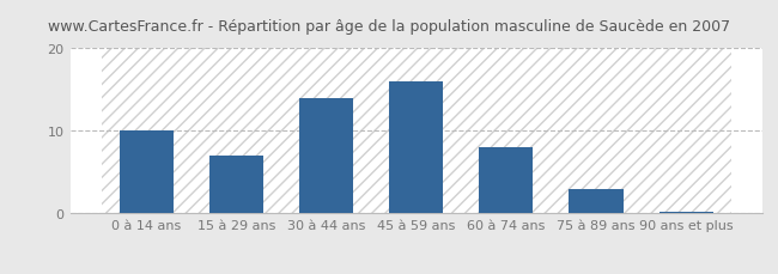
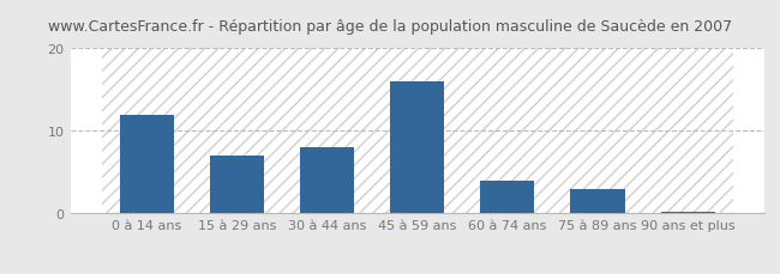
0 à 14 ans: 10.0 -> 12.0
30 à 44 ans: 14.0 -> 8.0
60 à 74 ans: 8.0 -> 4.0
